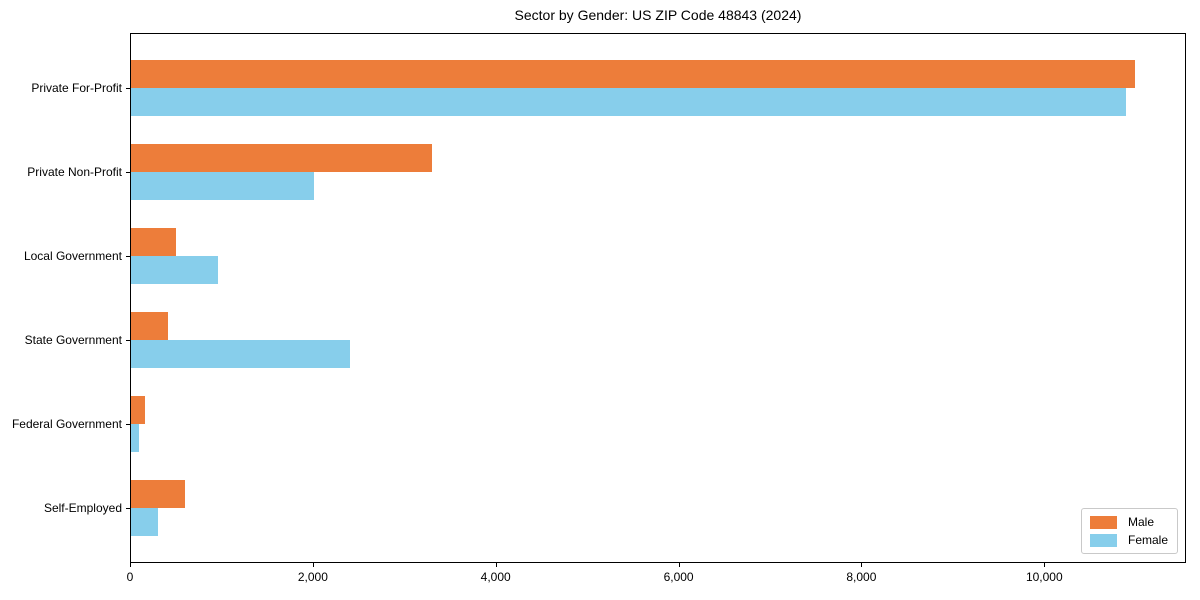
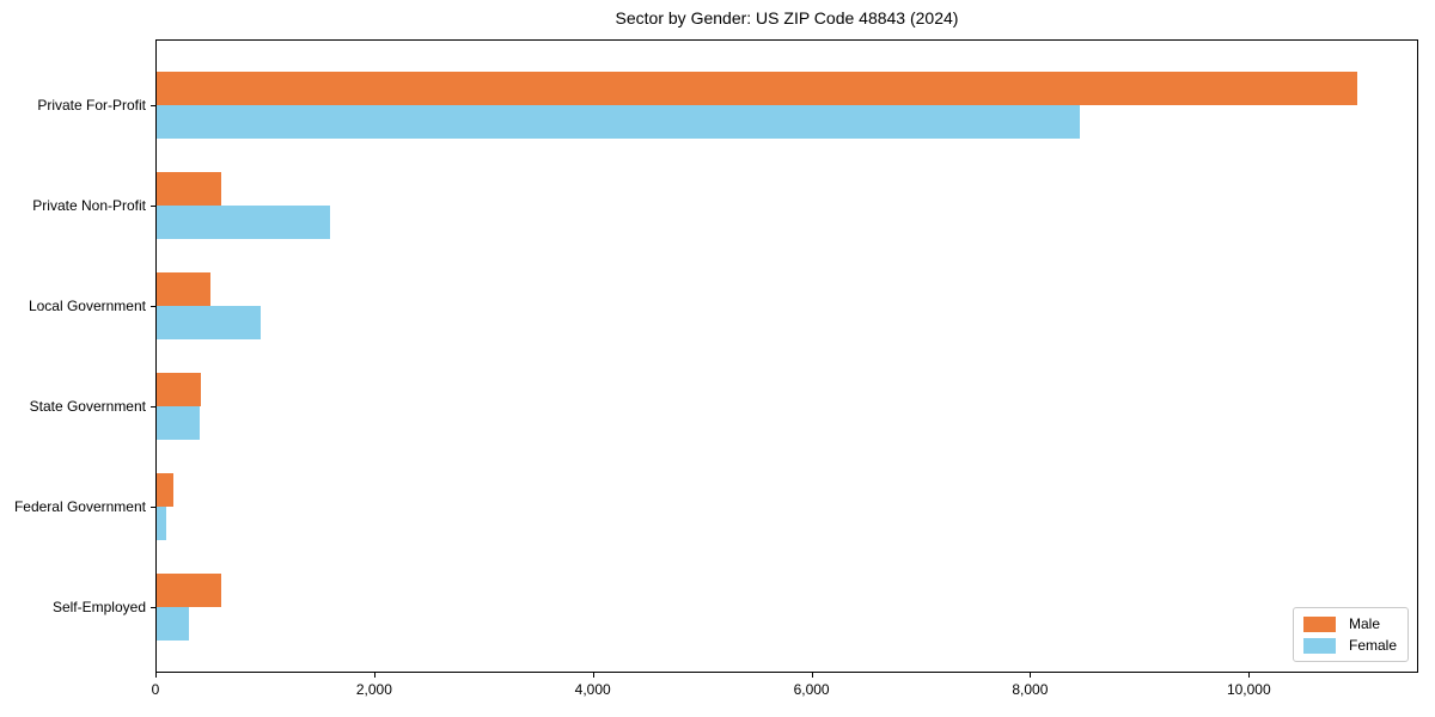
Female/Private For-Profit: 10900 -> 8500
Male/Private Non-Profit: 3300 -> 600
Female/Private Non-Profit: 2000 -> 1600
Female/State Government: 2400 -> 400
